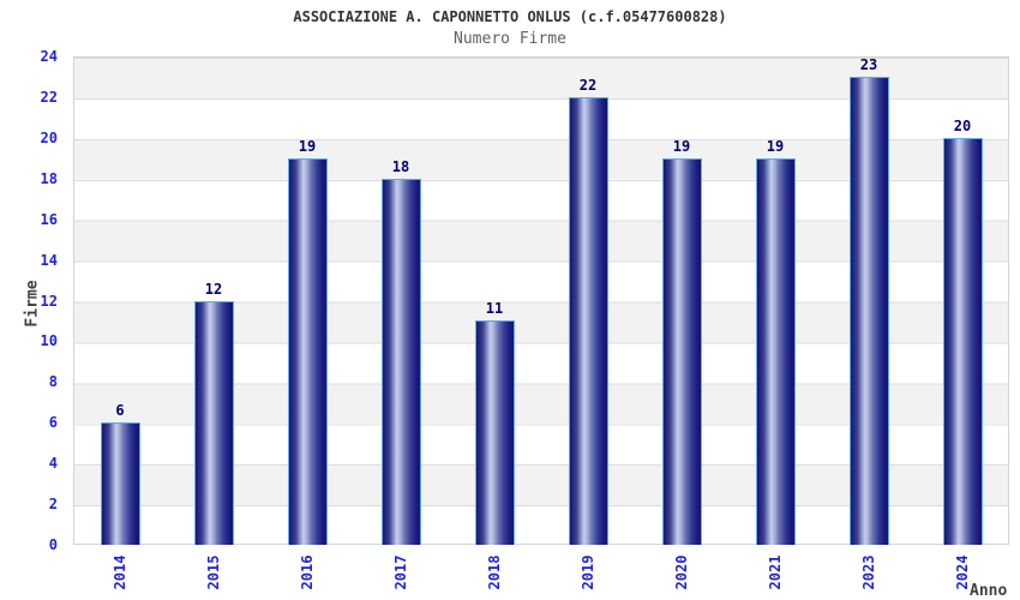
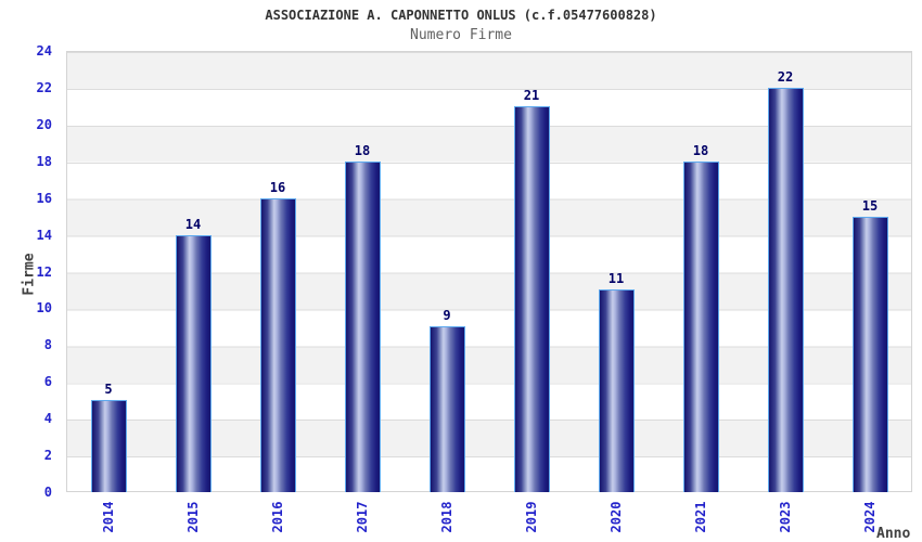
2014: 6 -> 5
2015: 12 -> 14
2016: 19 -> 16
2018: 11 -> 9
2019: 22 -> 21
2020: 19 -> 11
2021: 19 -> 18
2023: 23 -> 22
2024: 20 -> 15
